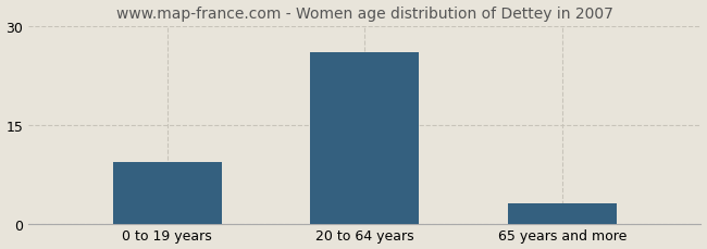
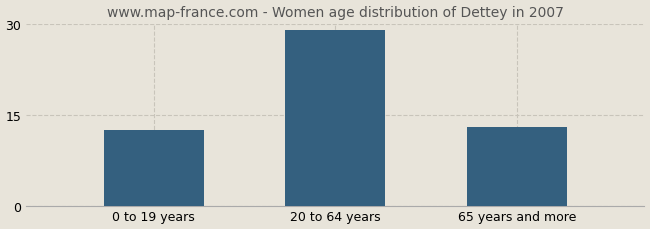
0 to 19 years: 9.4 -> 12.5
20 to 64 years: 26.0 -> 29.0
65 years and more: 3.0 -> 13.0
